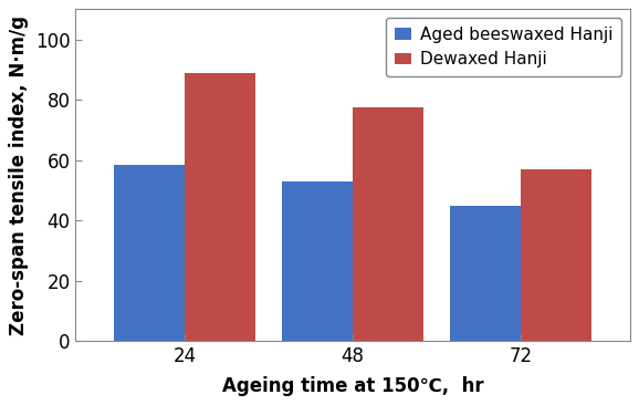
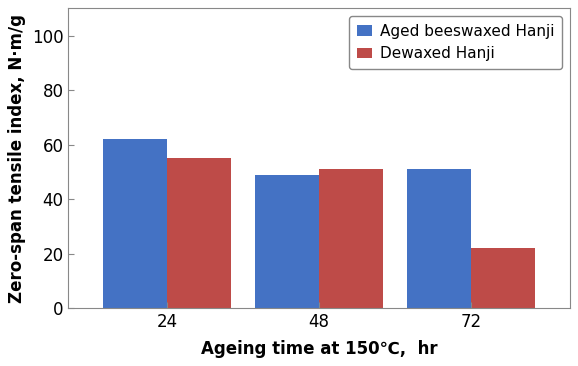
Aged beeswaxed Hanji/24: 58.5 -> 62.0
Dewaxed Hanji/24: 89.0 -> 55.0
Aged beeswaxed Hanji/48: 53.0 -> 49.0
Dewaxed Hanji/48: 77.5 -> 51.0
Aged beeswaxed Hanji/72: 45.0 -> 51.0
Dewaxed Hanji/72: 57.0 -> 22.0
